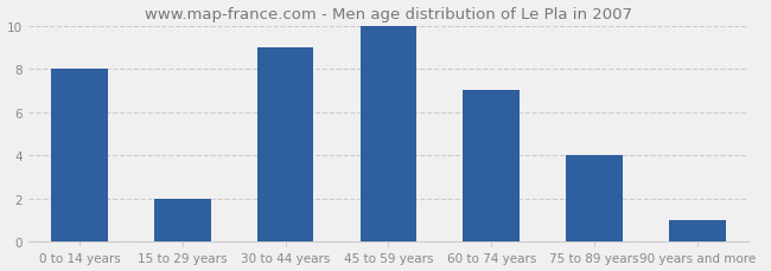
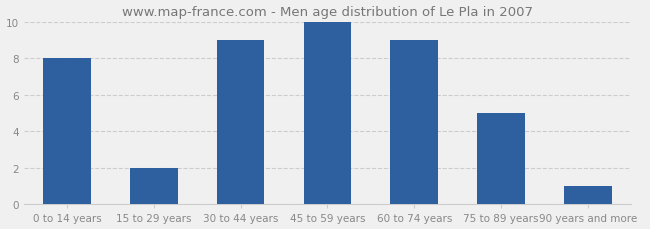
60 to 74 years: 7 -> 9
75 to 89 years: 4 -> 5
